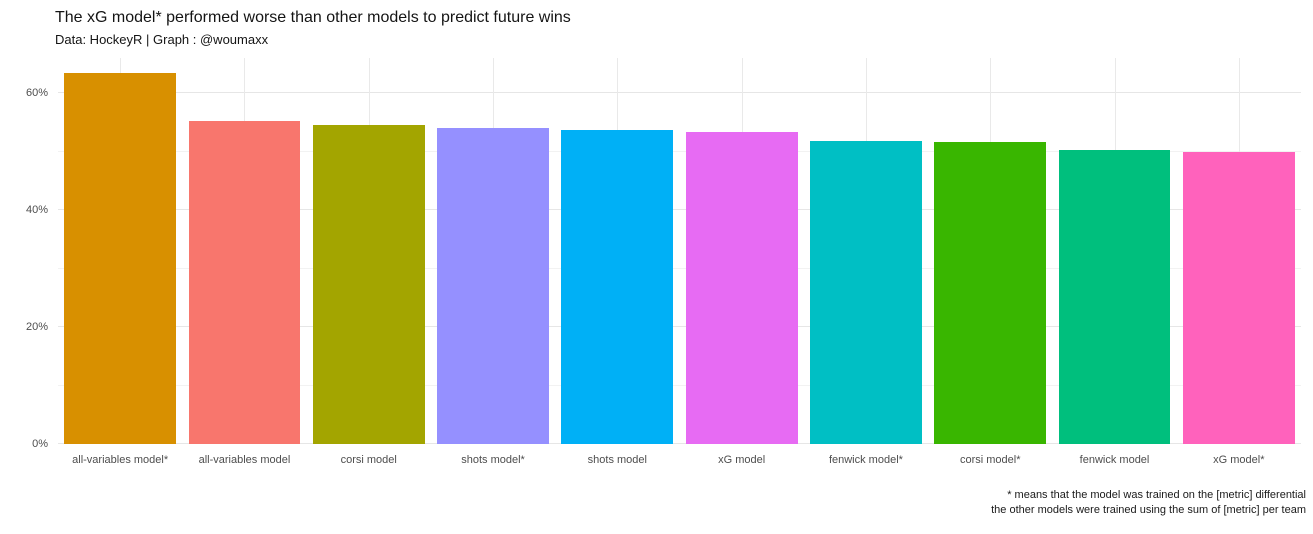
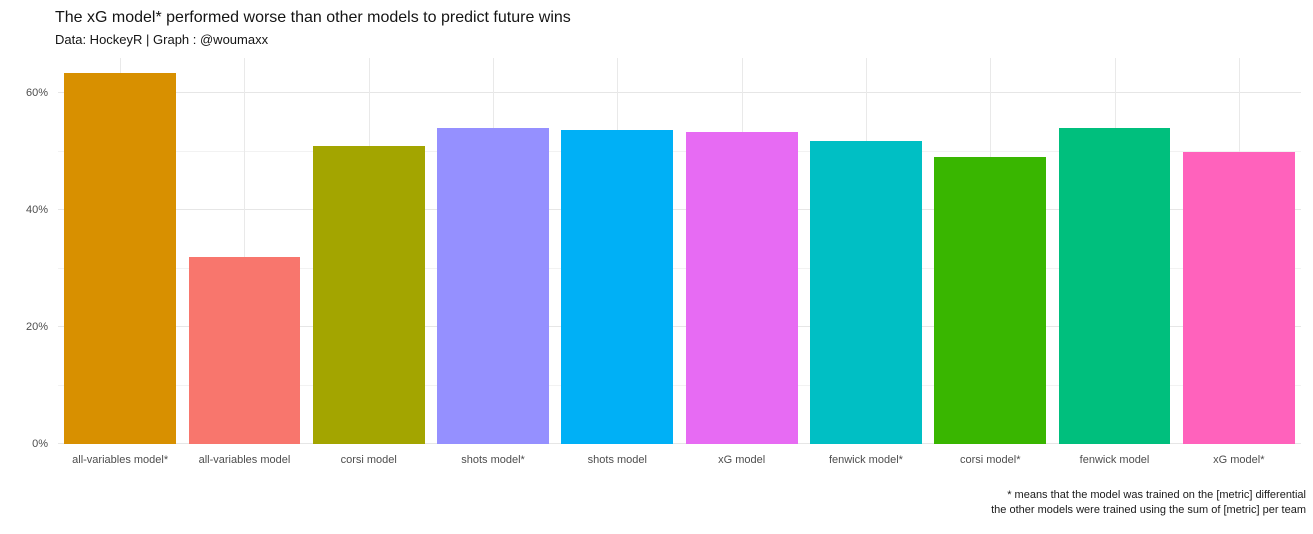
all-variables model: 55% -> 32%
corsi model: 54% -> 51%
corsi model*: 52% -> 49%
fenwick model: 50% -> 54%
